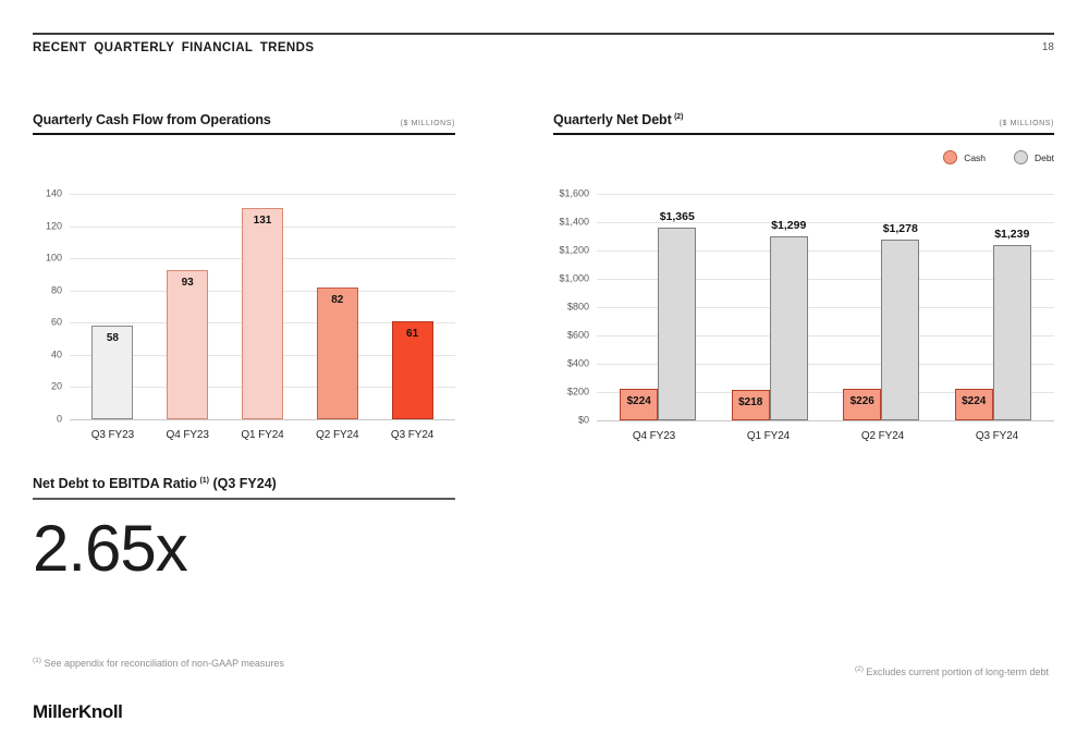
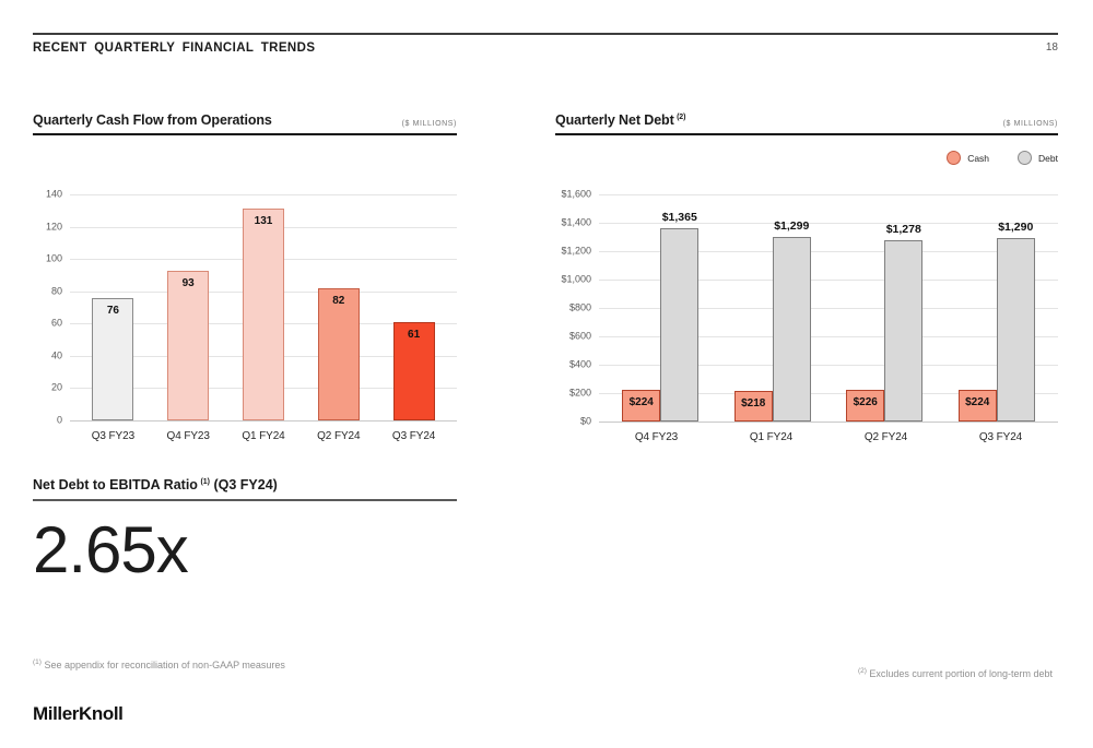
Quarterly Cash Flow from Operations/Q3 FY23: 58 -> 76
Quarterly Net Debt/Debt/Q3 FY24: $1,239 -> $1,290
